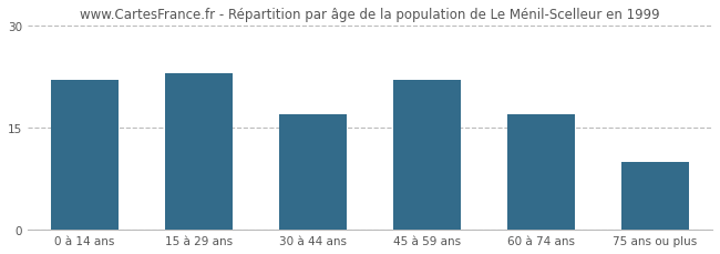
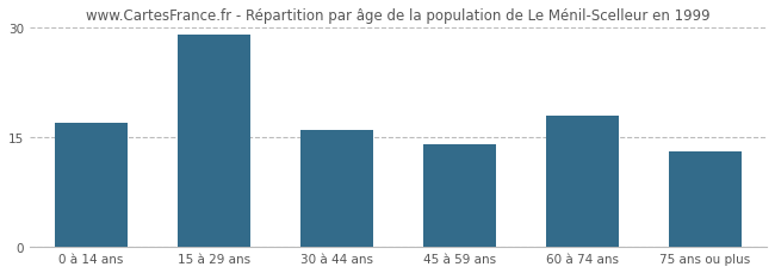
0 à 14 ans: 22 -> 17
15 à 29 ans: 23 -> 29
30 à 44 ans: 17 -> 16
45 à 59 ans: 22 -> 14
60 à 74 ans: 17 -> 18
75 ans ou plus: 10 -> 13
